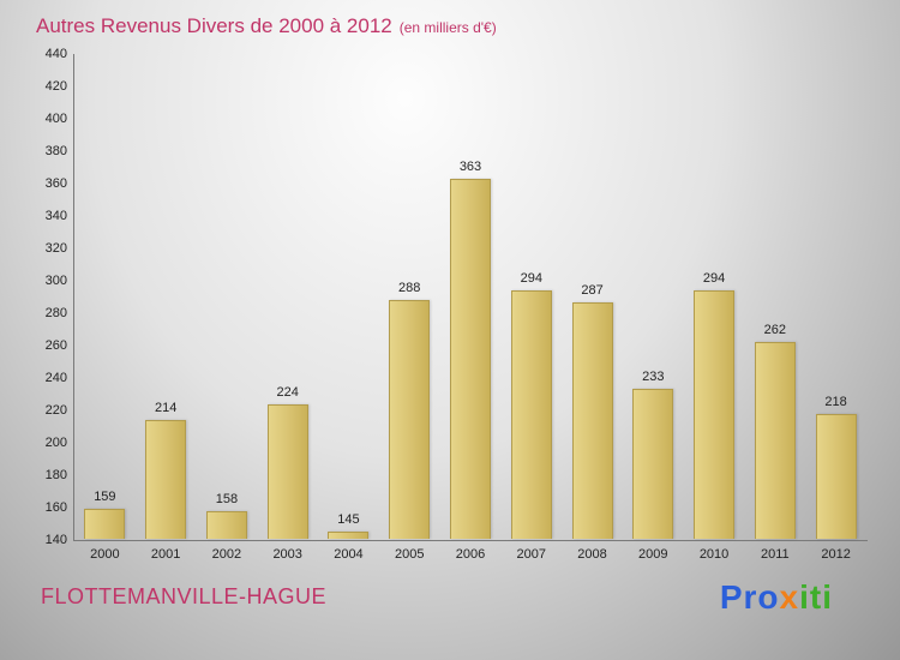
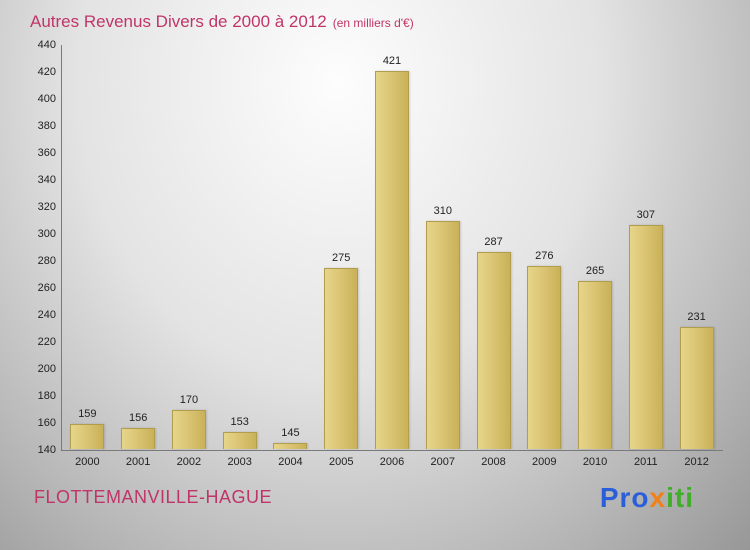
2001: 214 -> 156
2002: 158 -> 170
2003: 224 -> 153
2005: 288 -> 275
2006: 363 -> 421
2007: 294 -> 310
2009: 233 -> 276
2010: 294 -> 265
2011: 262 -> 307
2012: 218 -> 231
